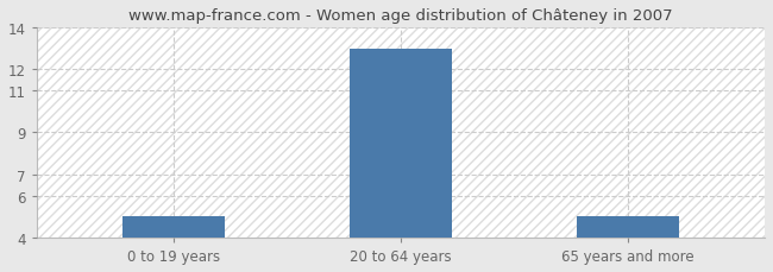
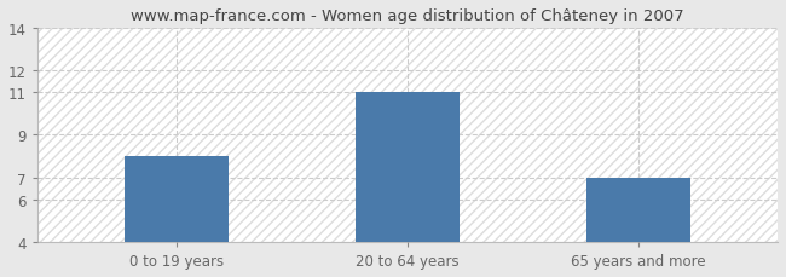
0 to 19 years: 5 -> 8
20 to 64 years: 13 -> 11
65 years and more: 5 -> 7
